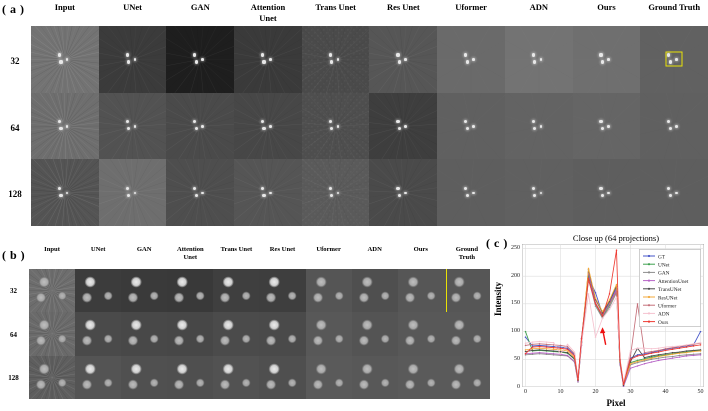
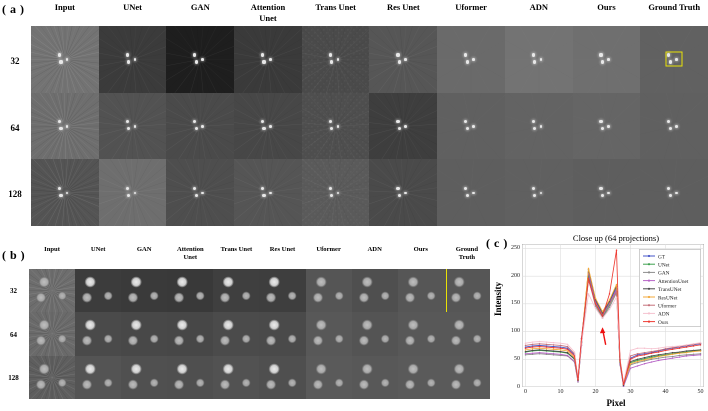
GT/0: 90 -> 70
UNet/0: 100 -> 60
Ours/0: 60 -> 70
ADN/10: 60 -> 80
GT/20: 170 -> 160
ADN/20: 90 -> 140
TransUNet/32: 70 -> 50
Uformer/32: 150 -> 60
GT/50: 100 -> 80
